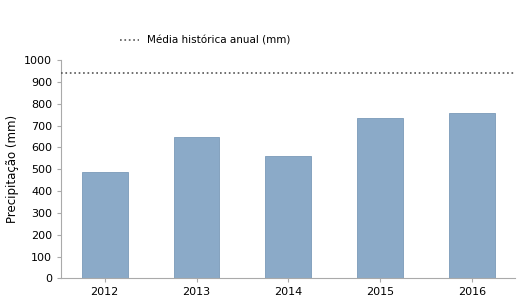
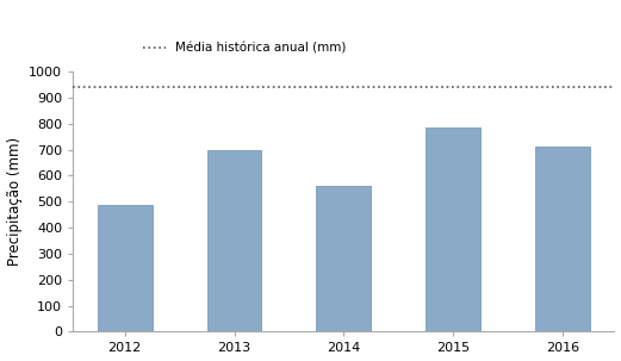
2013: 648 -> 700
2015: 737 -> 785
2016: 760 -> 710
